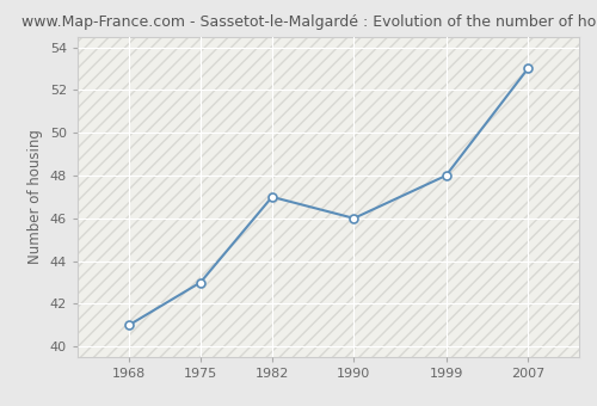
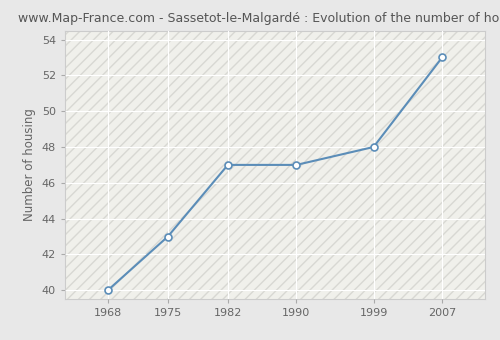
1968: 41 -> 40
1990: 46 -> 47
